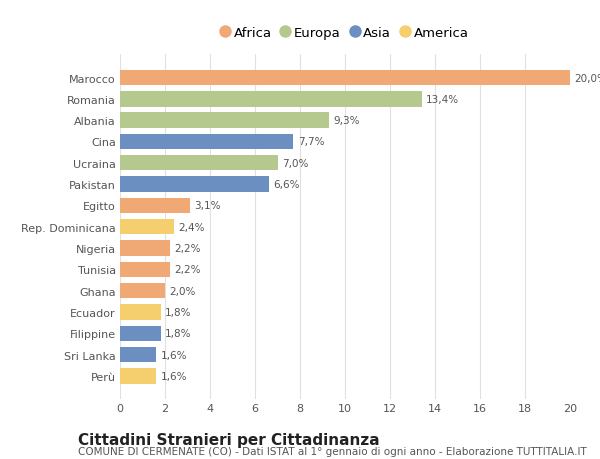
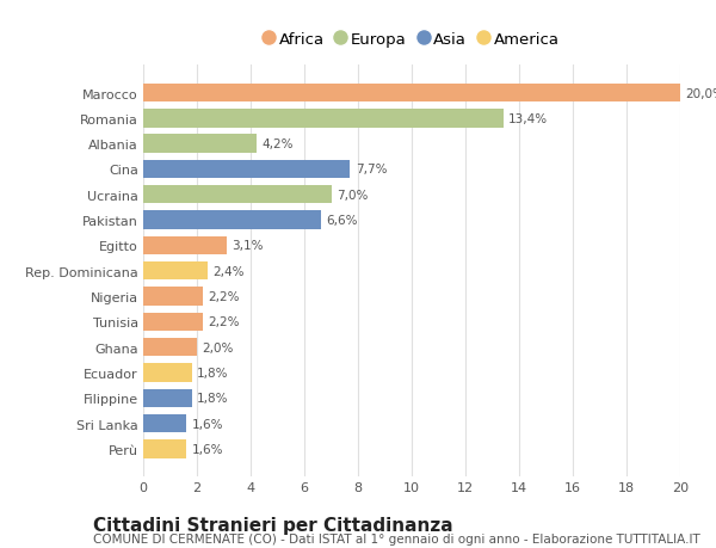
Albania: 9,3% -> 4,2%
